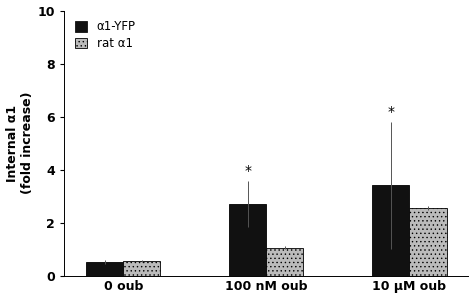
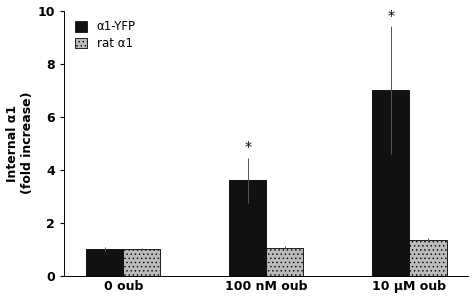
α1-YFP/0 oub: 0.5 -> 1.0
rat α1/0 oub: 0.55 -> 1.00
α1-YFP/100 nM oub: 2.7 -> 3.6
α1-YFP/10 μM oub: 3.4 -> 7.0
rat α1/10 μM oub: 2.55 -> 1.35
